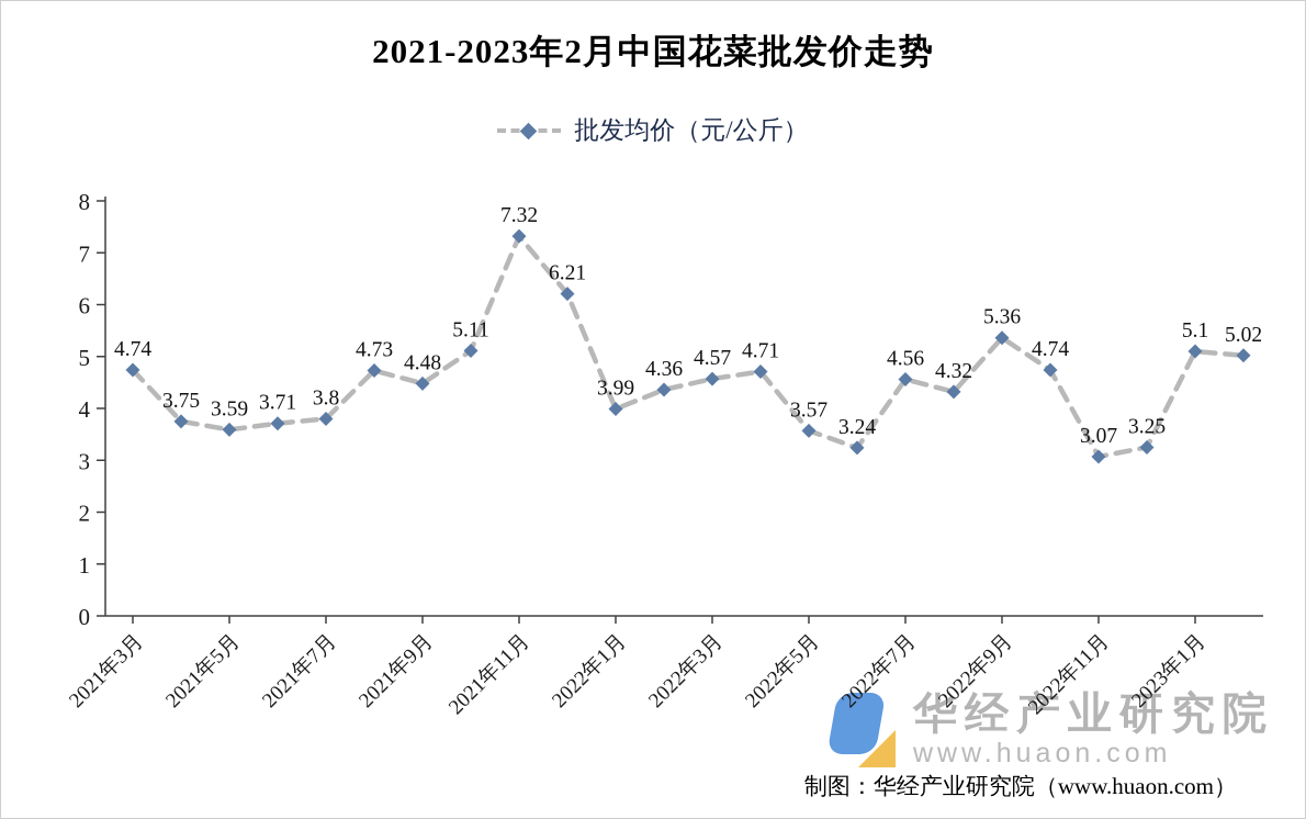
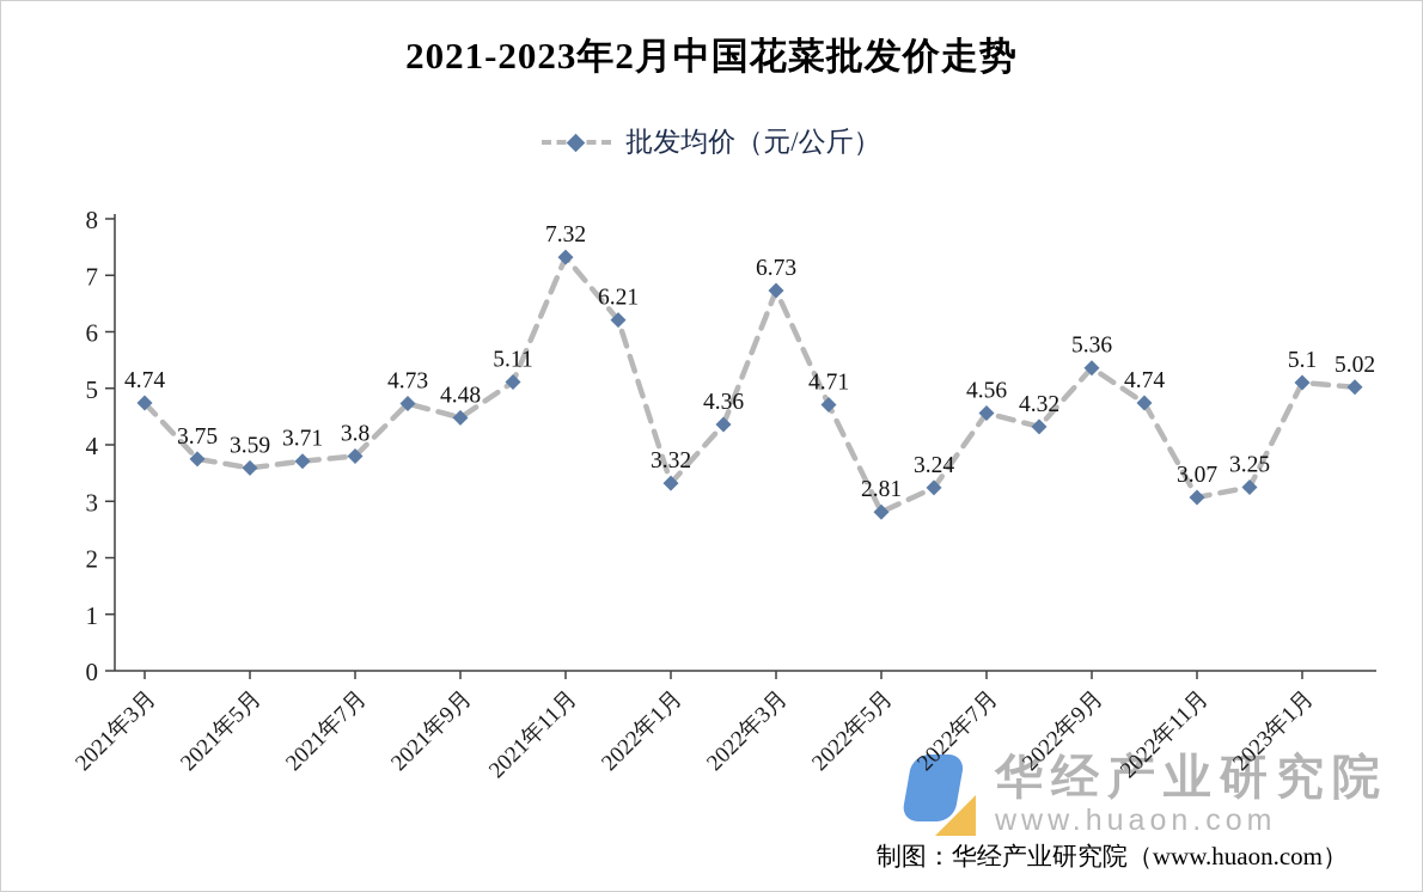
2022年1月: 3.99 -> 3.32
2022年3月: 4.57 -> 6.73
2022年5月: 3.57 -> 2.81
